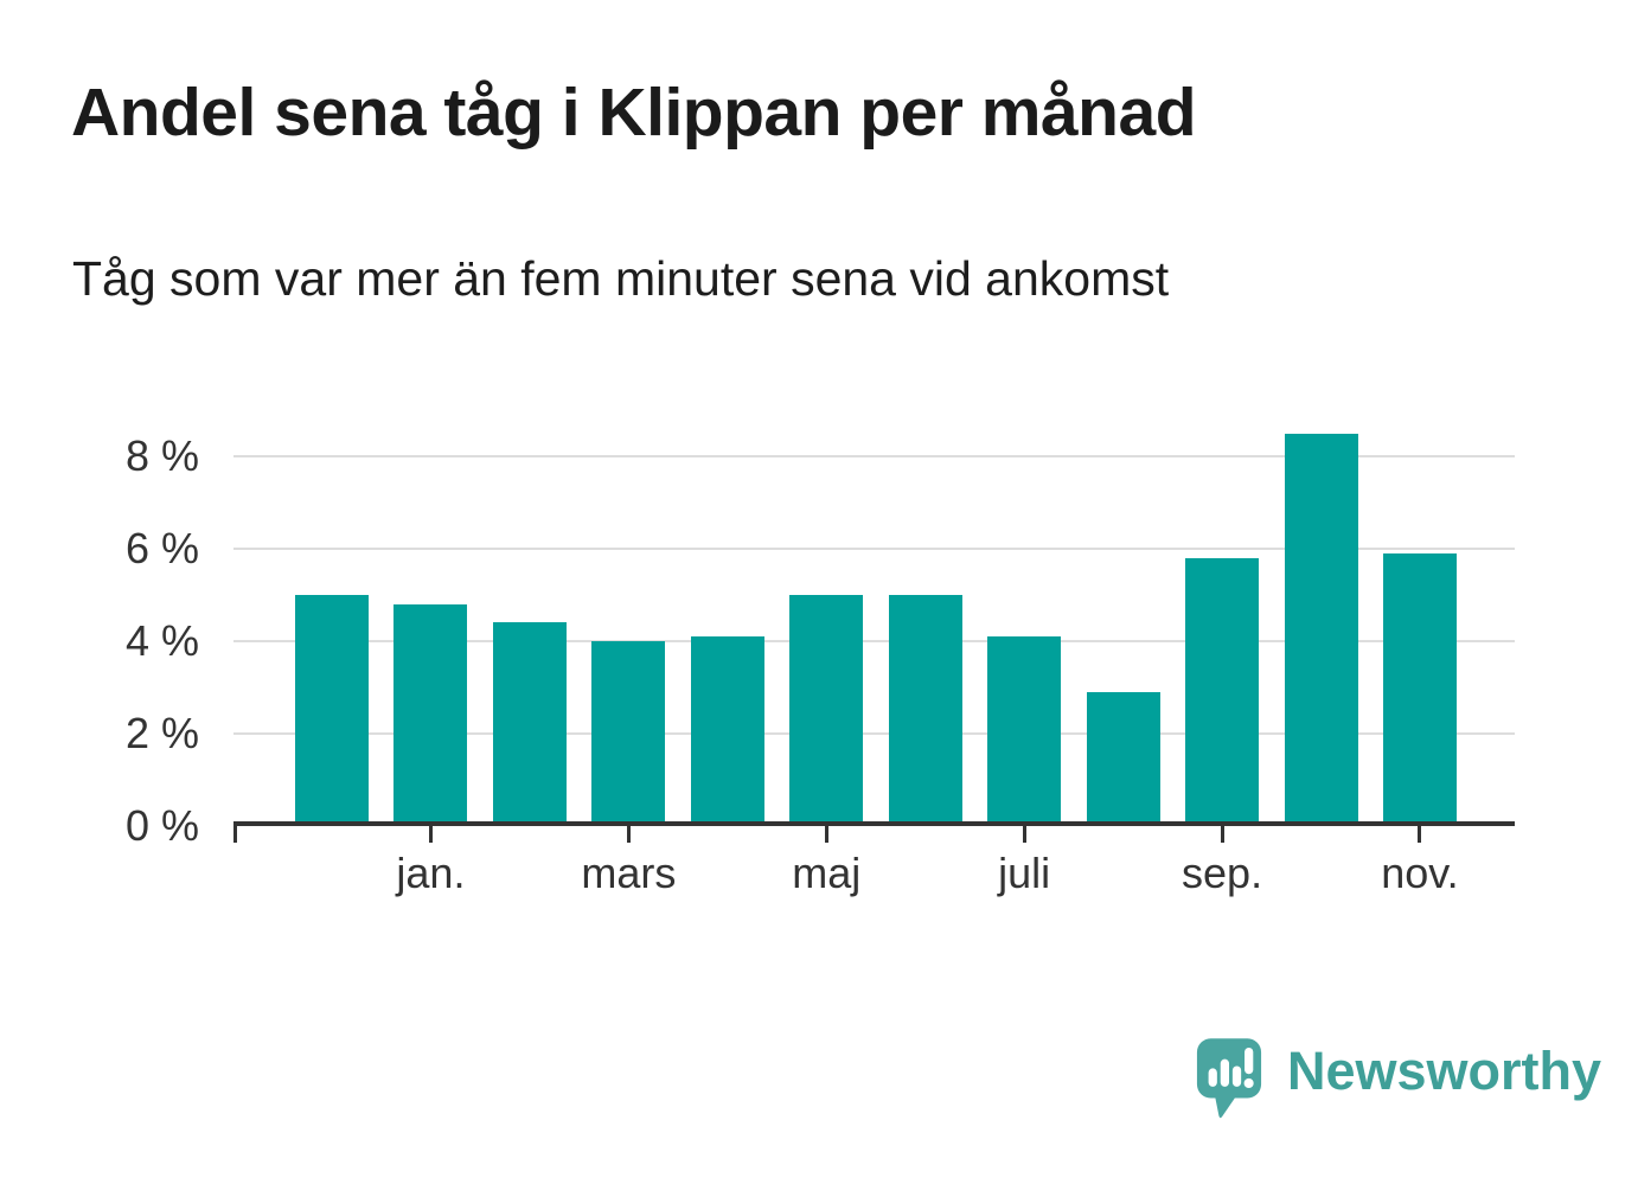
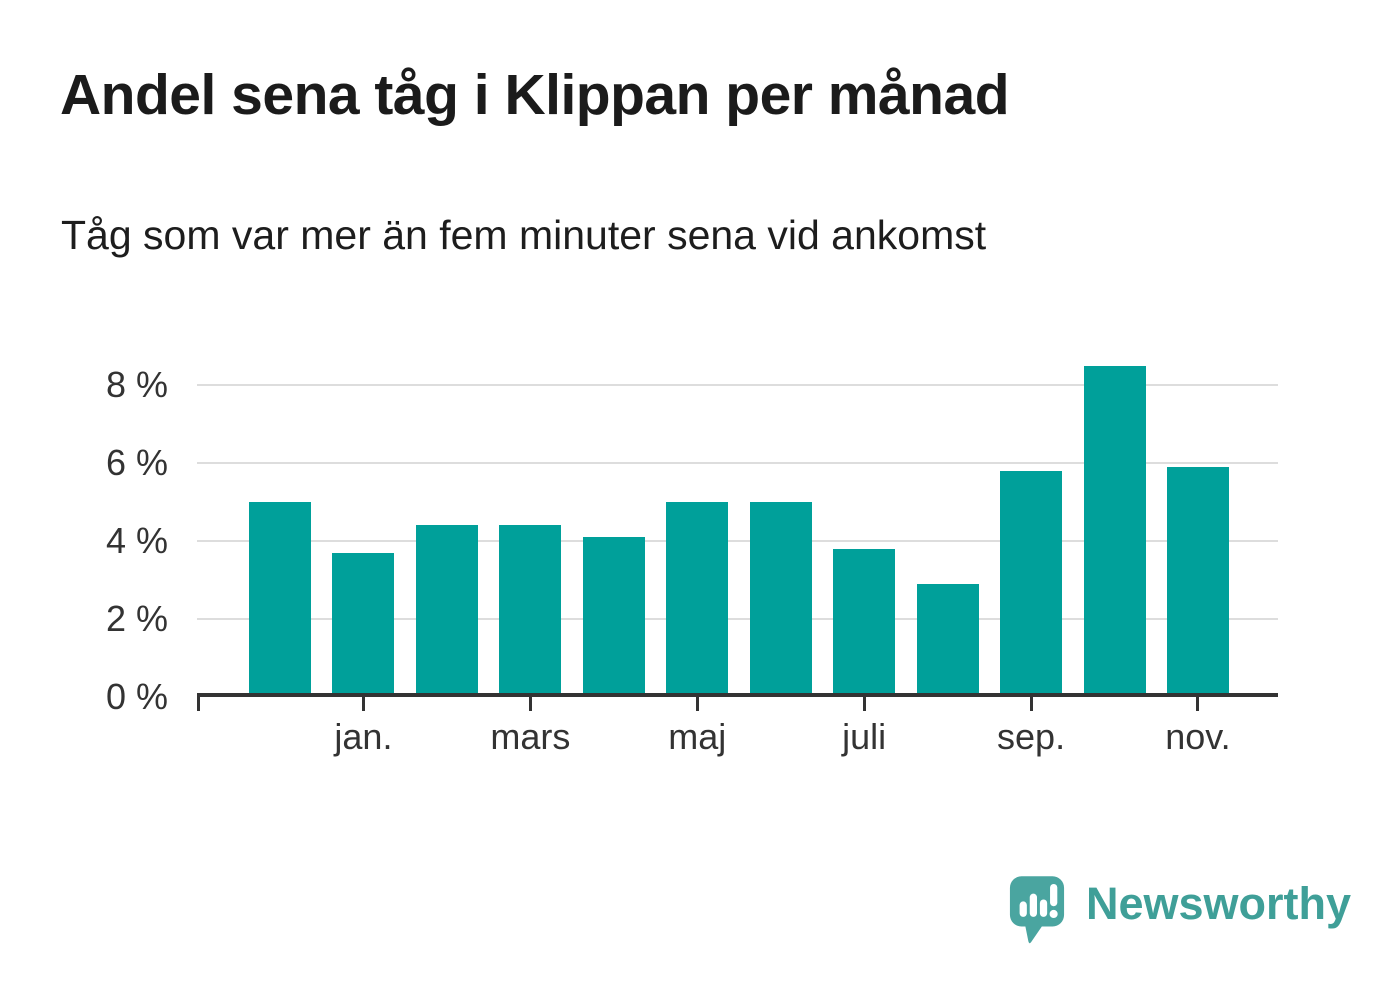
jan.: 4.8% -> 3.7%
mars: 4.0% -> 4.4%
juli: 4.1% -> 3.8%
